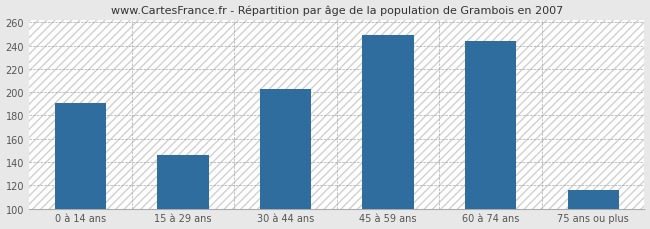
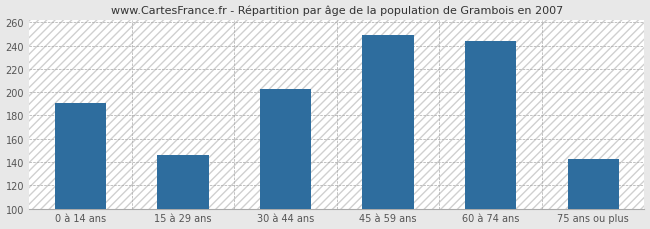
75 ans ou plus: 116 -> 143
